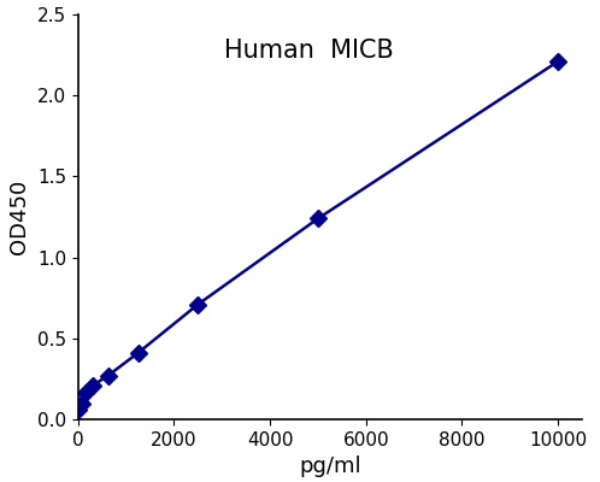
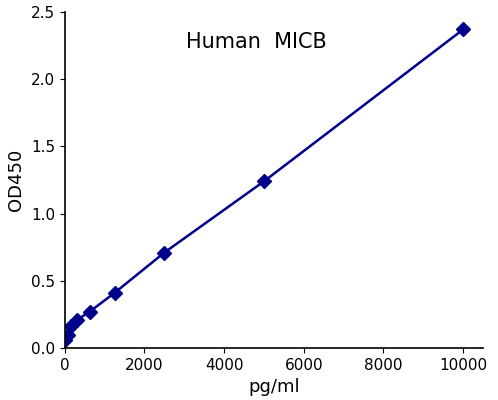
10000: 2.21 -> 2.37
